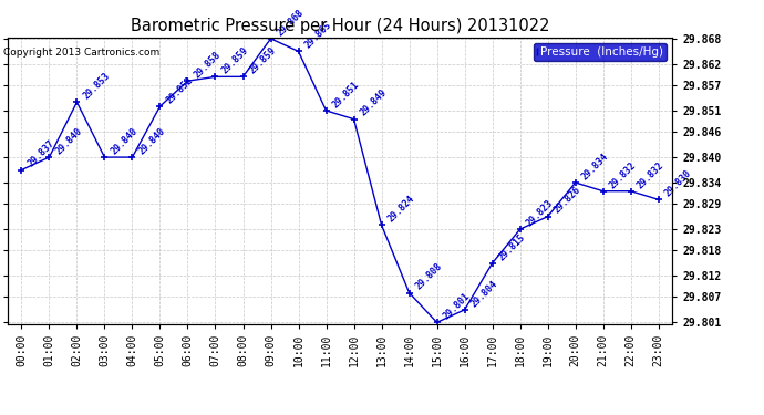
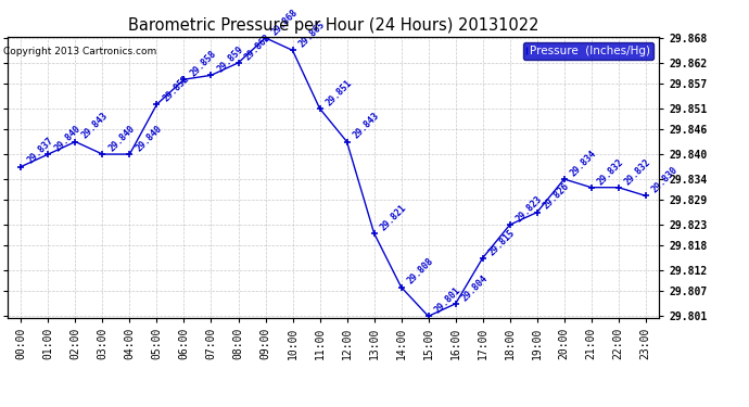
02:00: 29.853 -> 29.843
08:00: 29.859 -> 29.862
12:00: 29.849 -> 29.843
13:00: 29.824 -> 29.821
